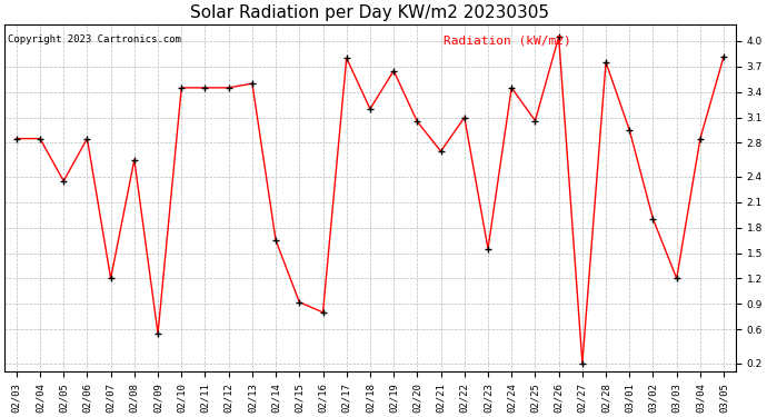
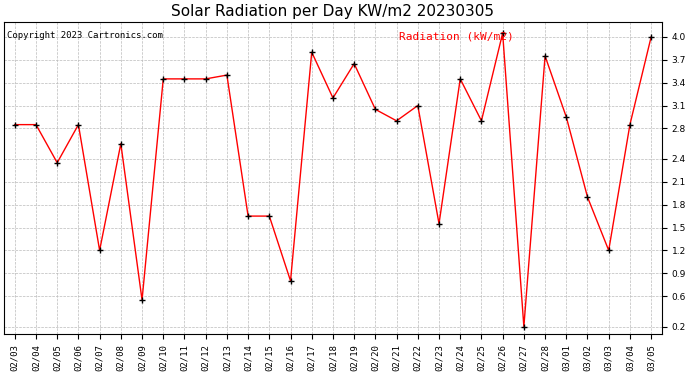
02/15: 0.92 -> 1.65
02/21: 2.70 -> 2.90
02/25: 3.06 -> 2.90
03/05: 3.82 -> 4.00
